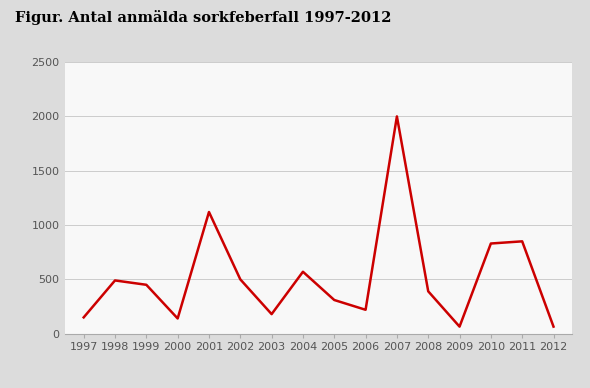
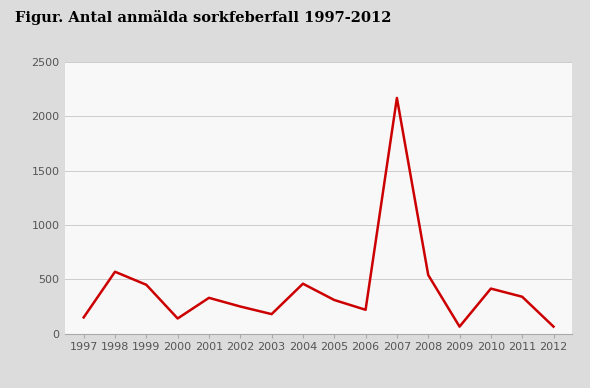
1998: 490 -> 570
2001: 1120 -> 330
2002: 500 -> 250
2004: 570 -> 460
2007: 2000 -> 2170
2008: 390 -> 540
2010: 830 -> 420
2011: 850 -> 340
